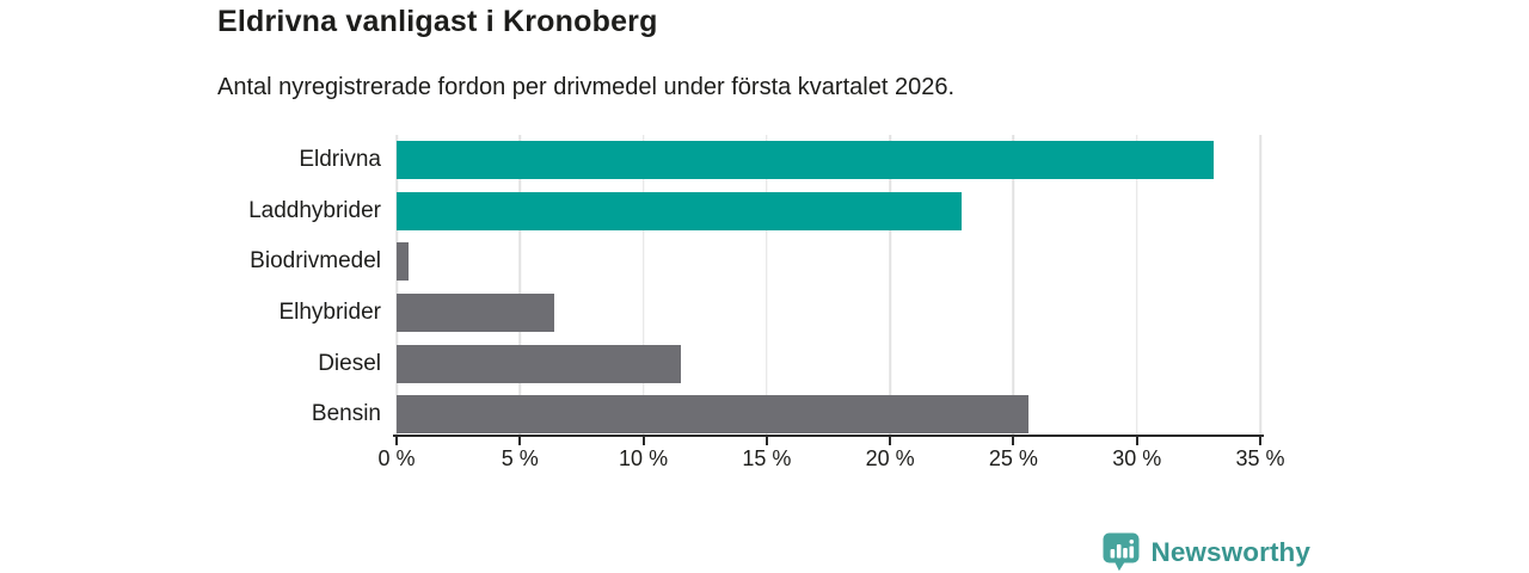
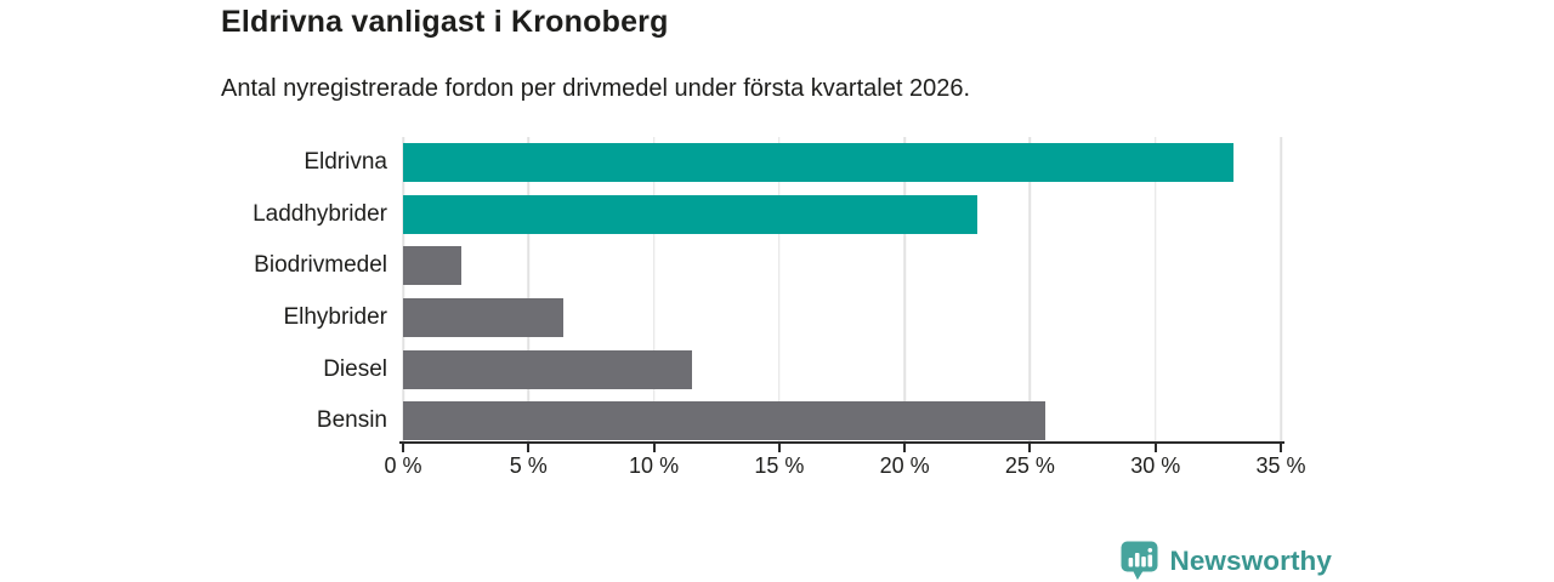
Biodrivmedel: 0.5% -> 2.3%
